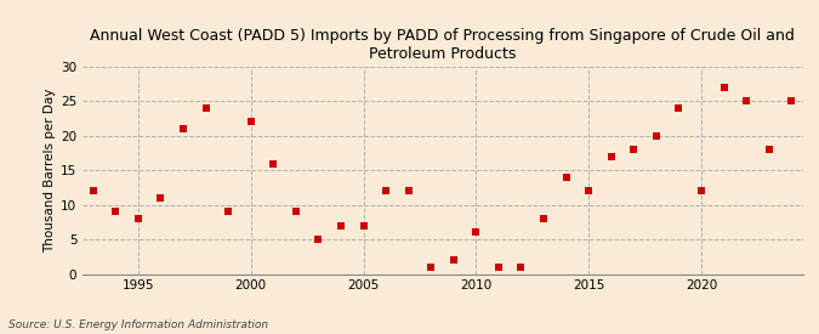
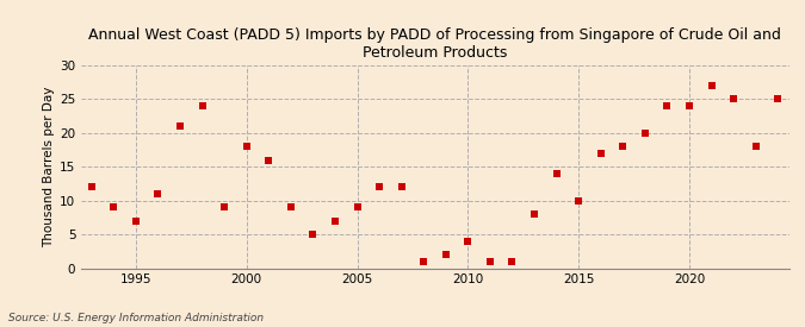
1995: 8 -> 7
2000: 22 -> 18
2005: 7 -> 9
2010: 6 -> 4
2015: 12 -> 10
2020: 12 -> 24
